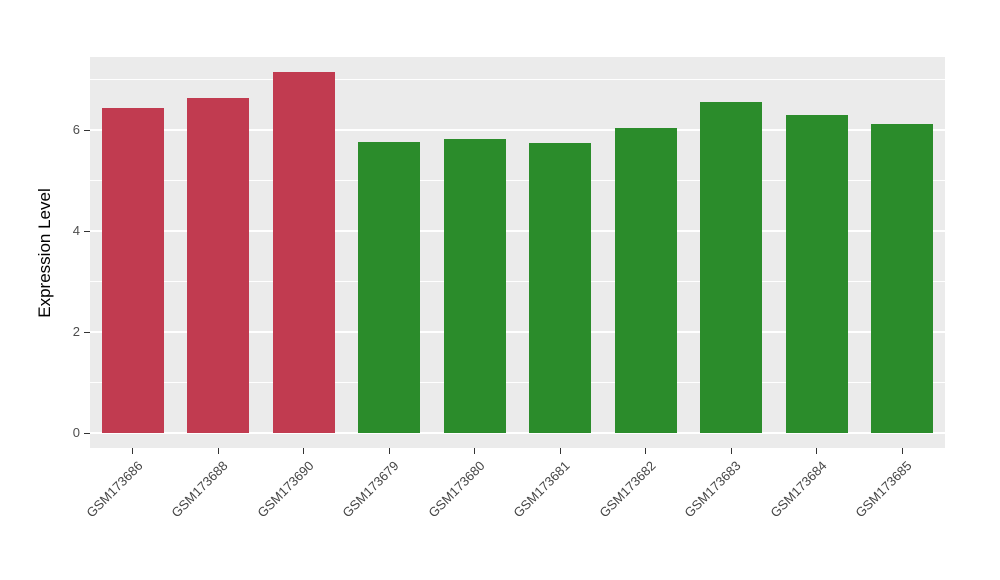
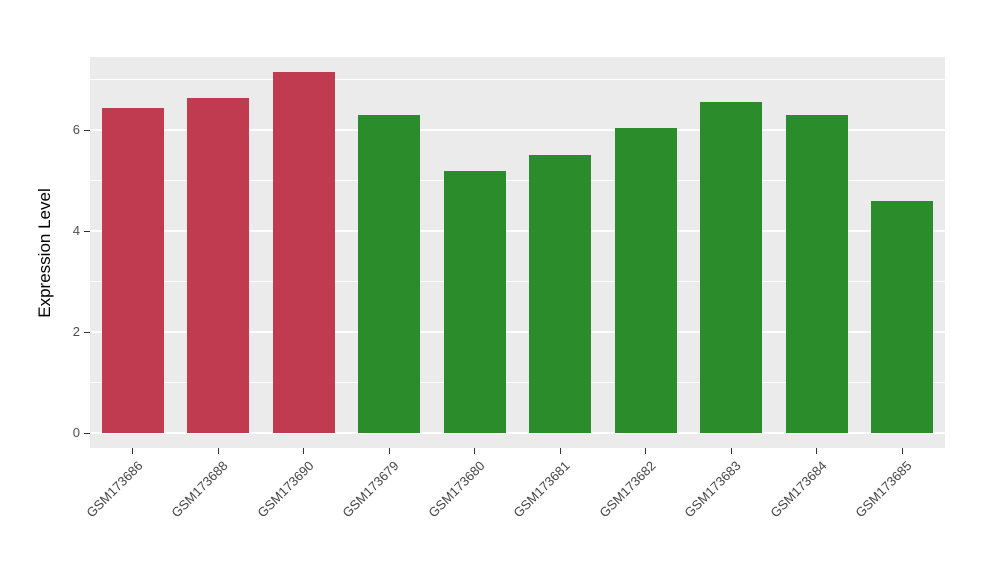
GSM173679: 5.8 -> 6.3
GSM173680: 5.8 -> 5.2
GSM173681: 5.8 -> 5.5
GSM173685: 6.1 -> 4.6
